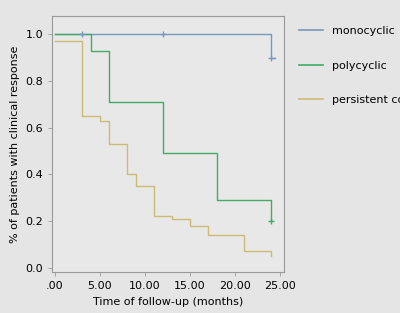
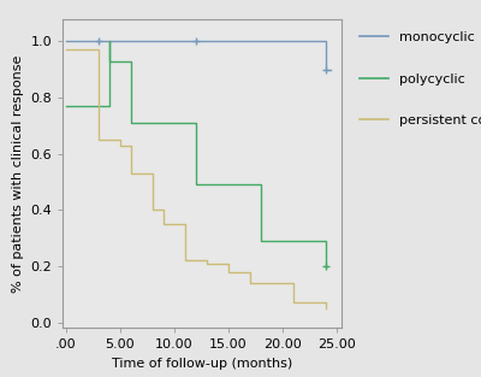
polycyclic/.00: 1.00 -> 0.77
